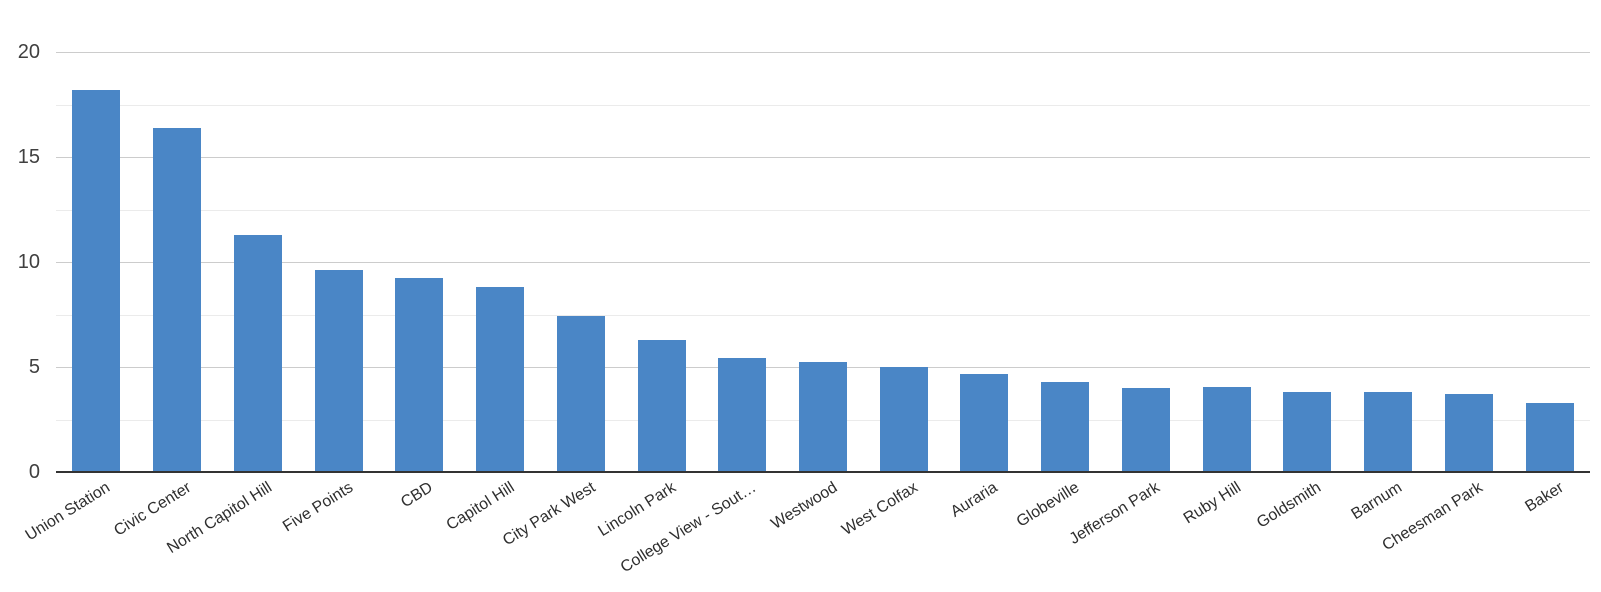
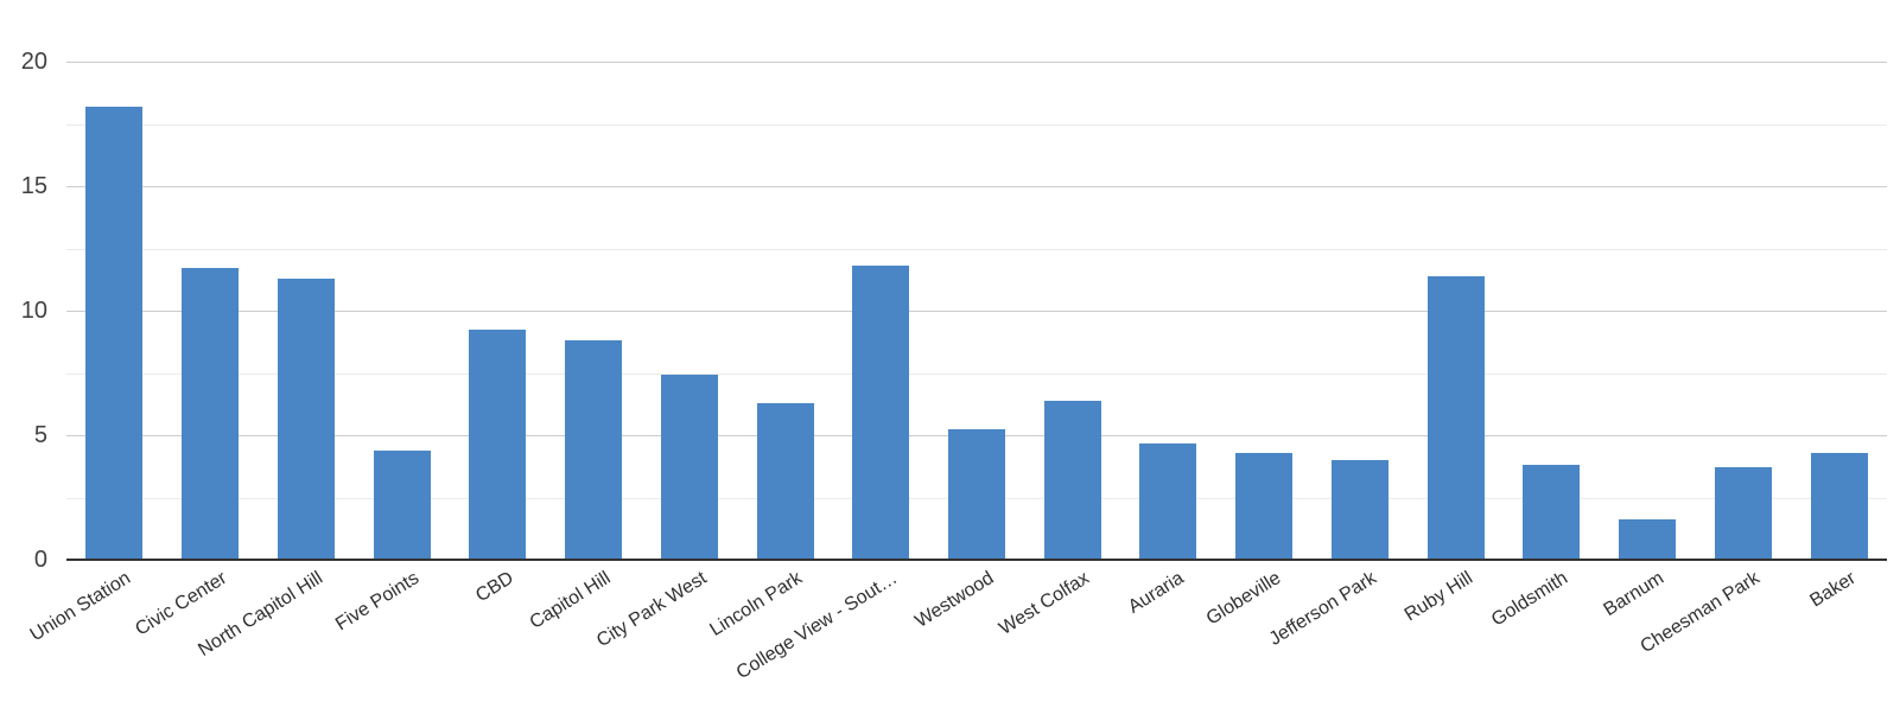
Civic Center: 16.4 -> 11.7
Five Points: 9.6 -> 4.4
College View - Sout…: 5.5 -> 11.8
West Colfax: 5.0 -> 6.4
Ruby Hill: 4.0 -> 11.4
Barnum: 3.8 -> 1.6
Baker: 3.3 -> 4.3
